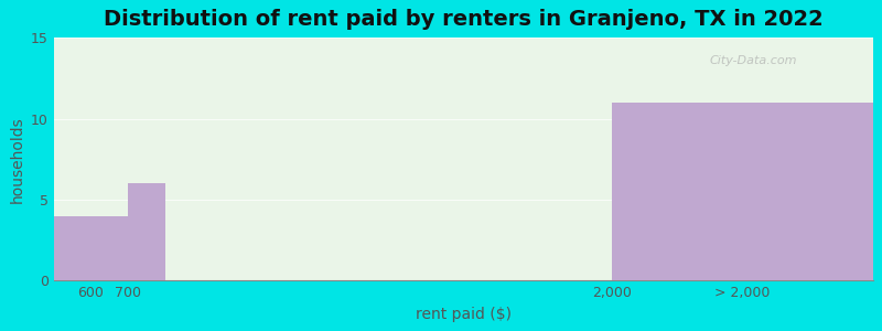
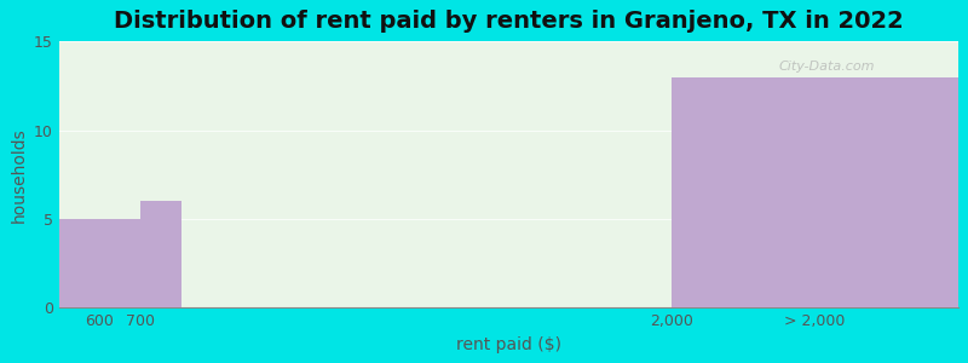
600: 4 -> 5
> 2,000: 11 -> 13
